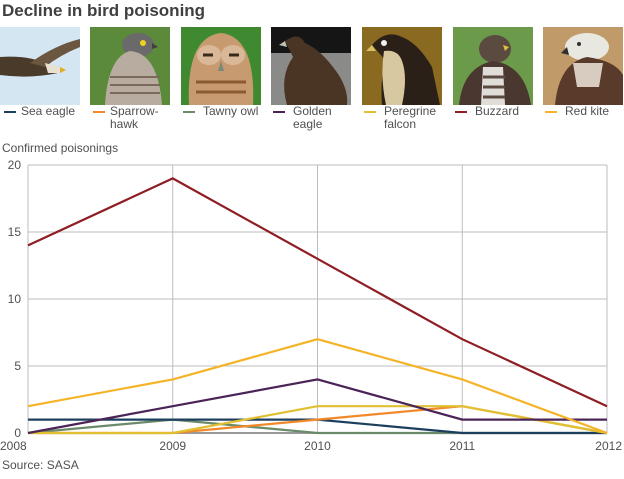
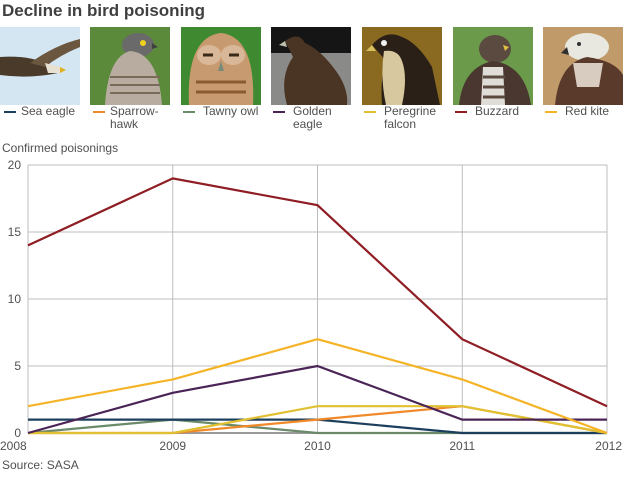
Golden eagle/2009: 2 -> 3
Buzzard/2010: 13 -> 17
Golden eagle/2010: 4 -> 5
